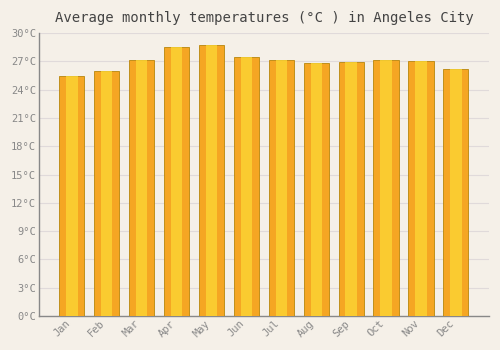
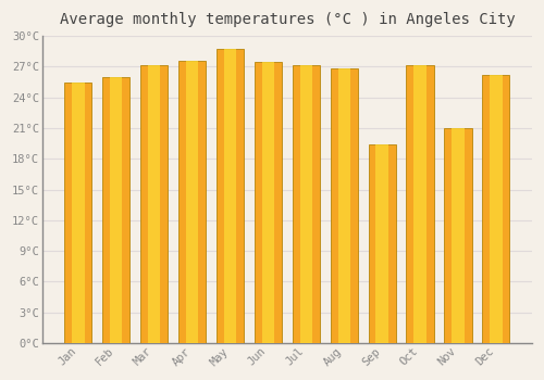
Apr: 28.5°C -> 27.6°C
Sep: 26.9°C -> 19.4°C
Nov: 27.0°C -> 21.0°C
